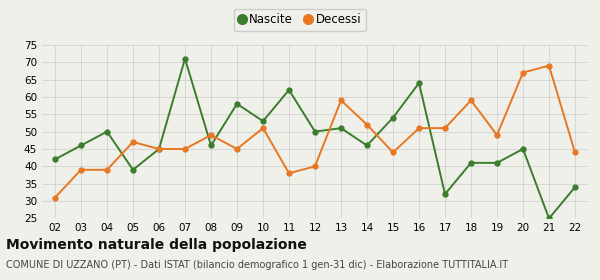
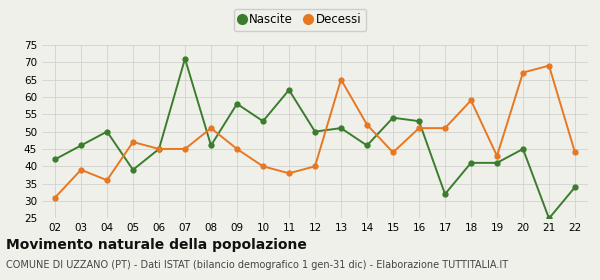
Decessi/04: 39 -> 36
Decessi/08: 49 -> 51
Decessi/10: 51 -> 40
Decessi/13: 59 -> 65
Nascite/16: 64 -> 53
Decessi/19: 49 -> 43
